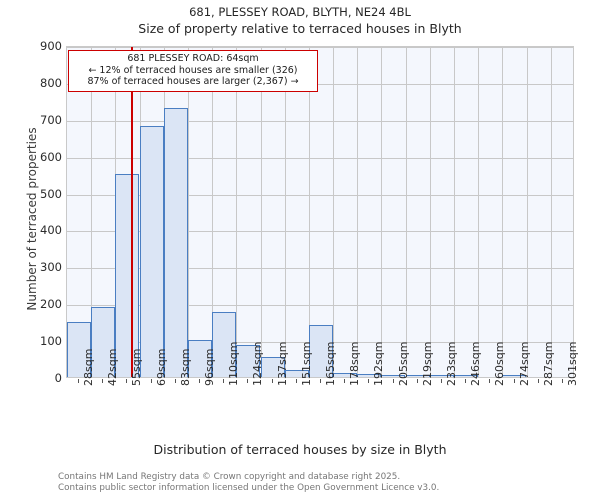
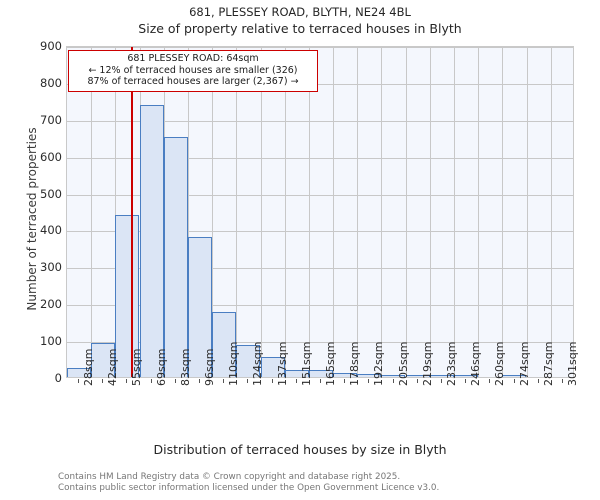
28sqm: 150 -> 20
42sqm: 190 -> 90
55sqm: 550 -> 440
69sqm: 680 -> 740
83sqm: 730 -> 650
96sqm: 100 -> 380
165sqm: 140 -> 20
